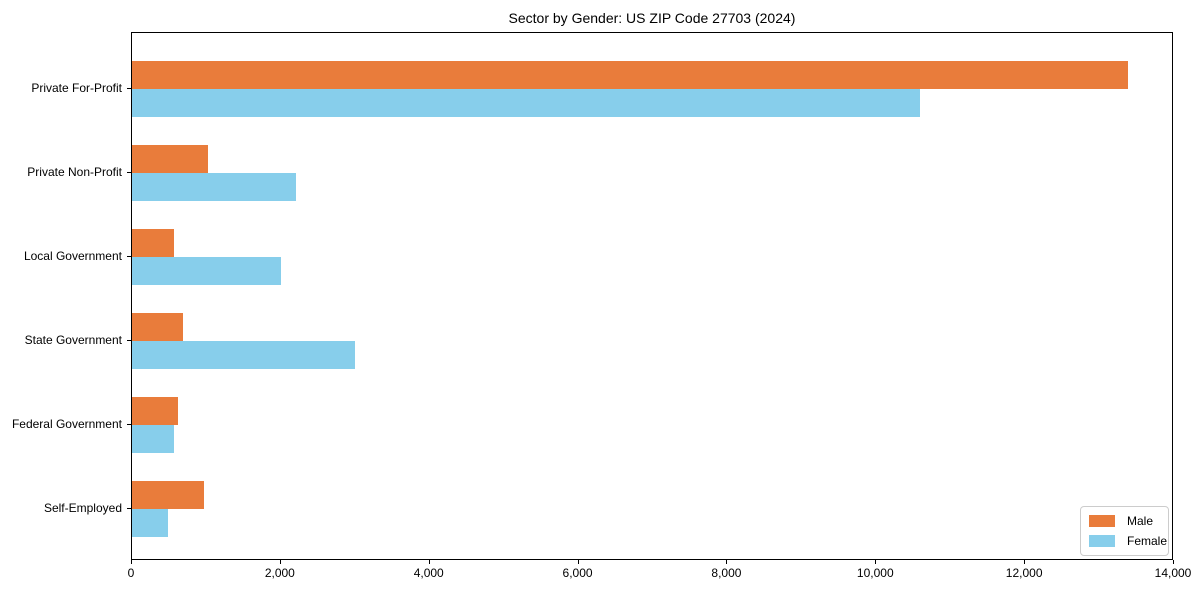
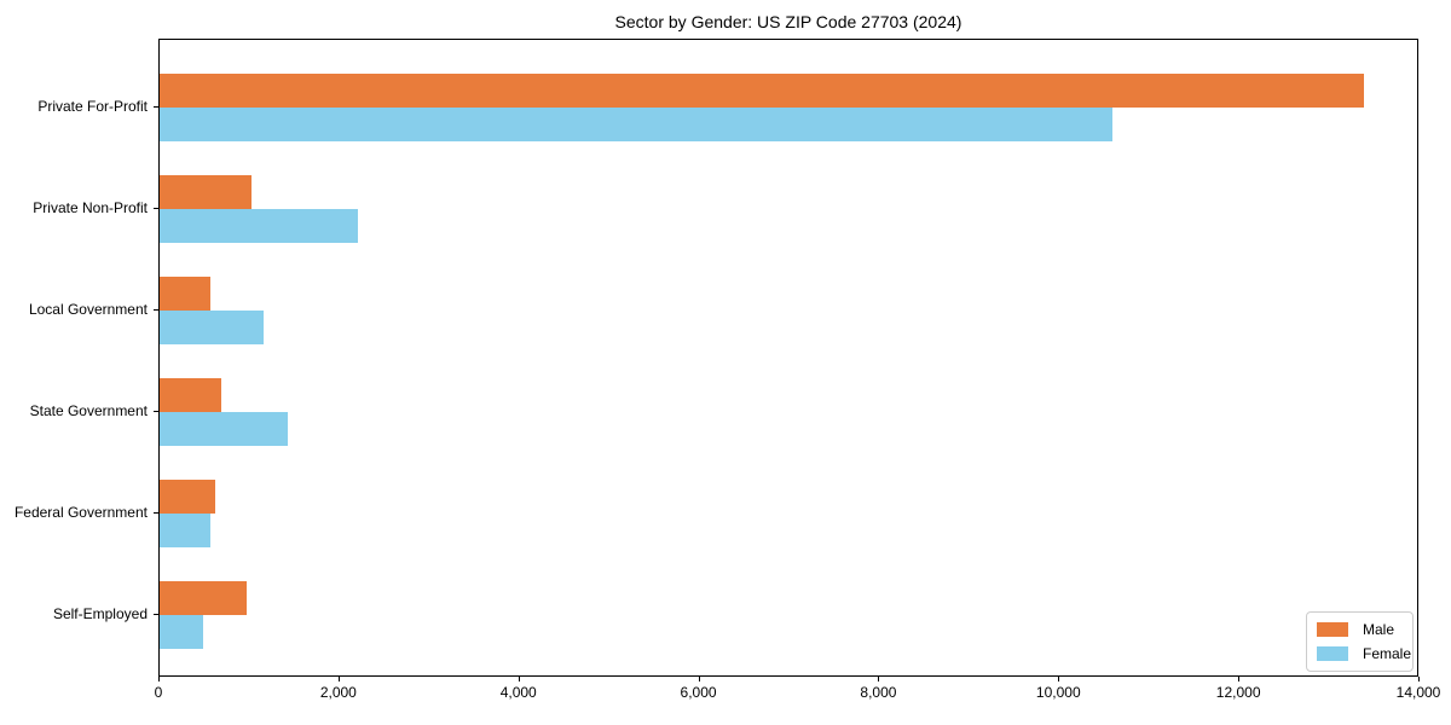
Female/Local Government: 2000 -> 1200
Female/State Government: 3000 -> 1400
